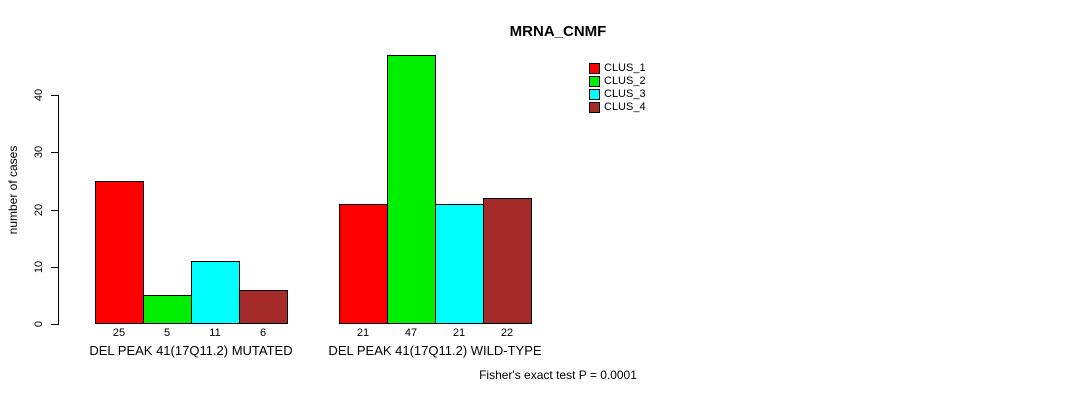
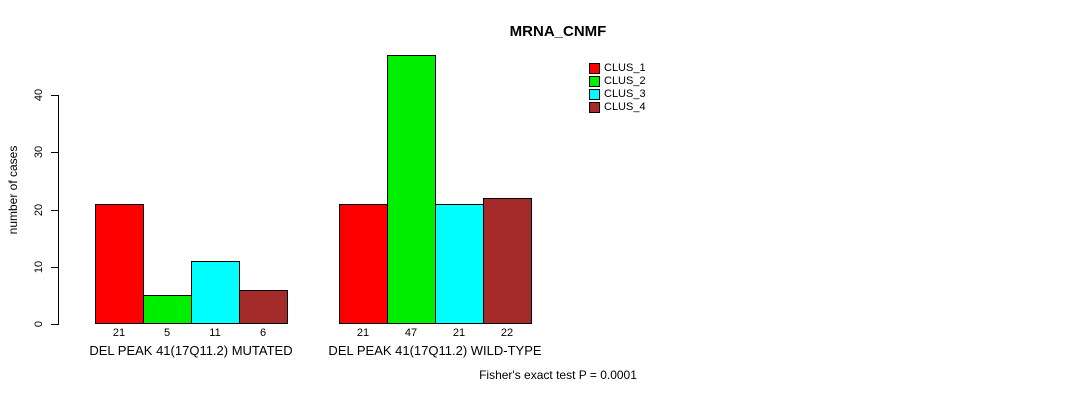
CLUS_1/DEL PEAK 41(17Q11.2) MUTATED: 25 -> 21
